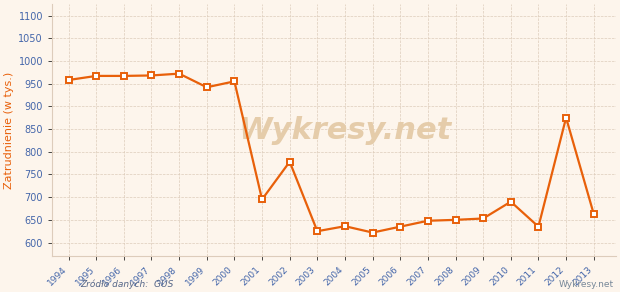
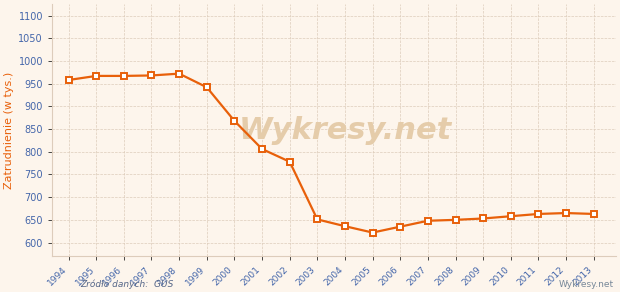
2000: 955 -> 868
2001: 695 -> 806
2003: 625 -> 651
2010: 690 -> 658
2011: 635 -> 663
2012: 875 -> 665
